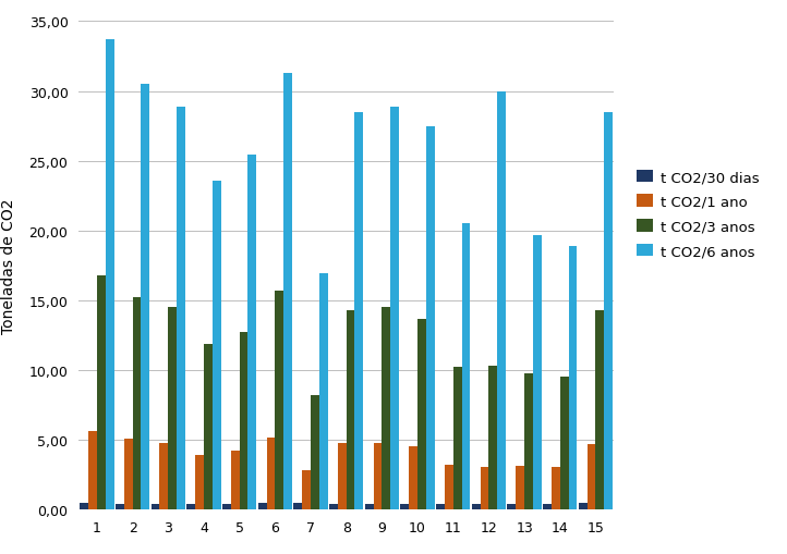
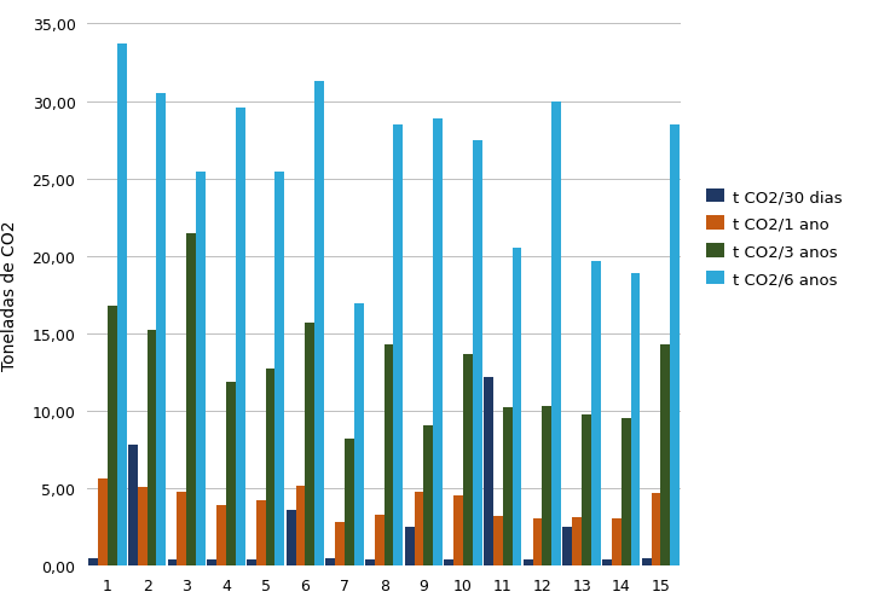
t CO2/30 dias/2: 0,4 -> 7,8
t CO2/3 anos/3: 14,5 -> 21,5
t CO2/6 anos/3: 28,9 -> 25,4
t CO2/6 anos/4: 23,6 -> 29,6
t CO2/30 dias/6: 0,5 -> 3,6
t CO2/1 ano/8: 4,8 -> 3,3
t CO2/30 dias/9: 0,4 -> 2,5
t CO2/3 anos/9: 14,5 -> 9,1
t CO2/30 dias/11: 0,4 -> 12,2
t CO2/30 dias/13: 0,4 -> 2,5
